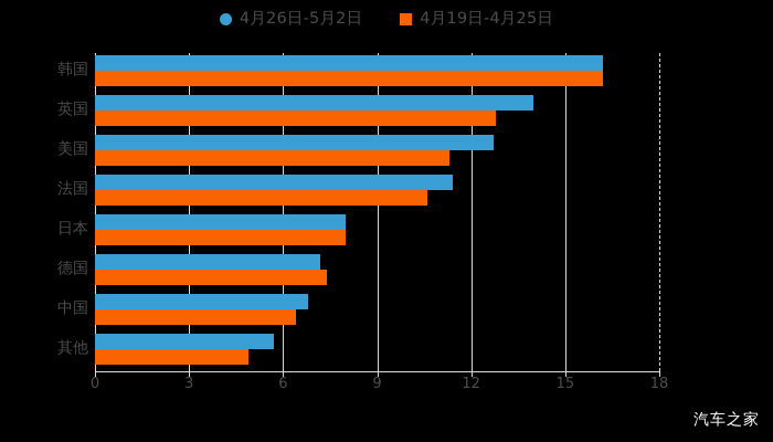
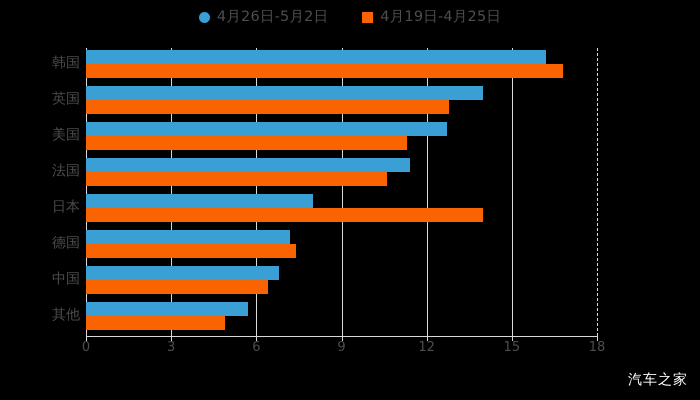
4月19日-4月25日/韩国: 16.2 -> 16.8
4月19日-4月25日/日本: 8.0 -> 14.0
